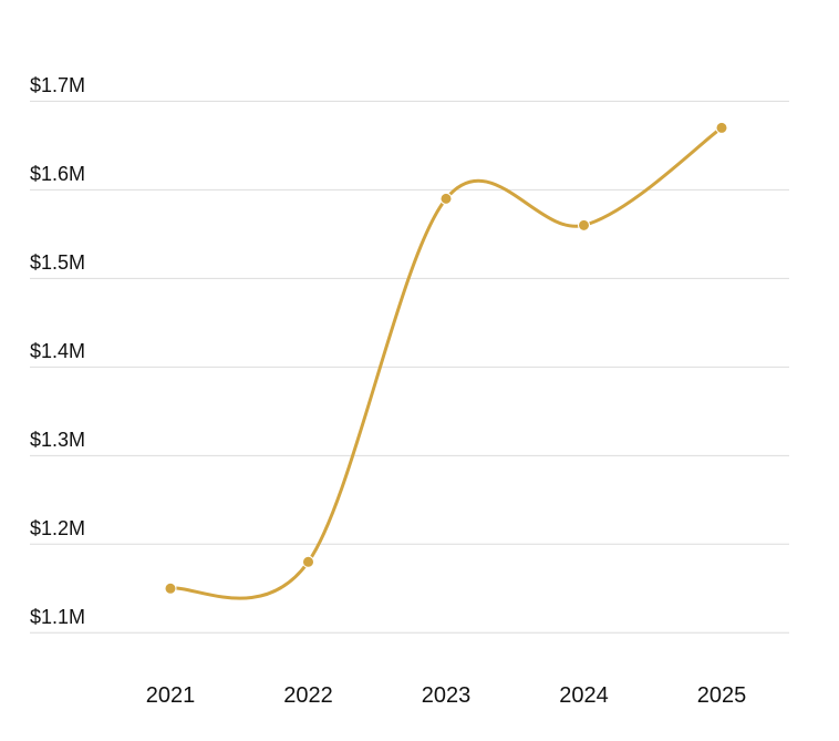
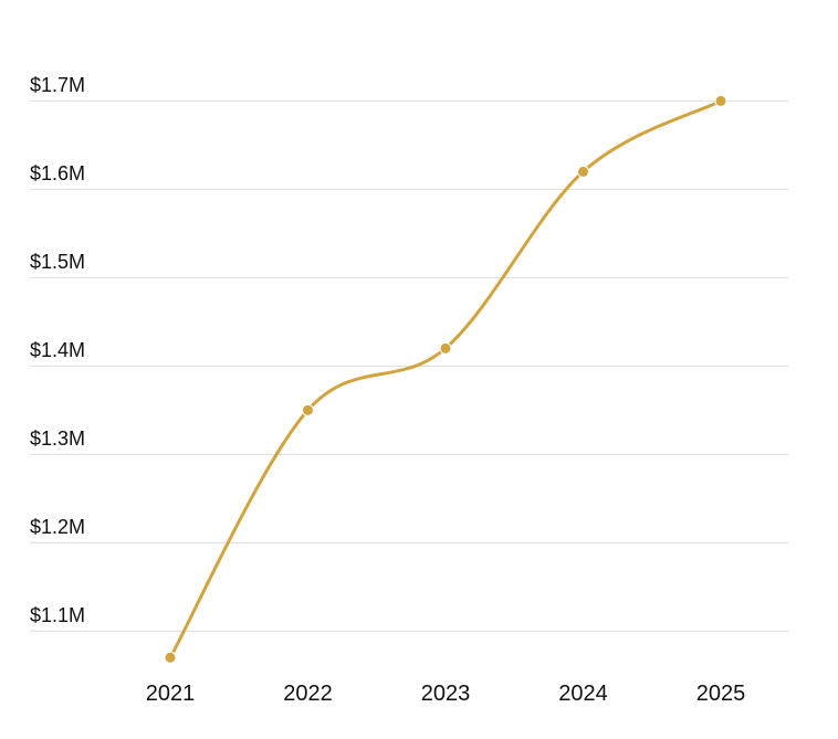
2021: $1.15M -> $1.07M
2022: $1.18M -> $1.35M
2023: $1.59M -> $1.42M
2024: $1.56M -> $1.62M
2025: $1.67M -> $1.70M
